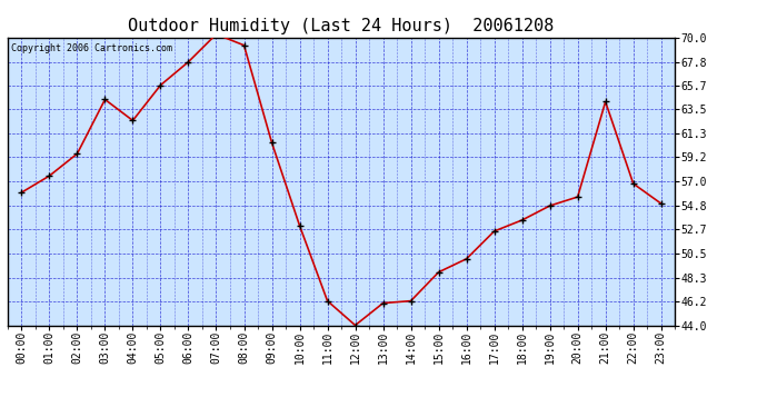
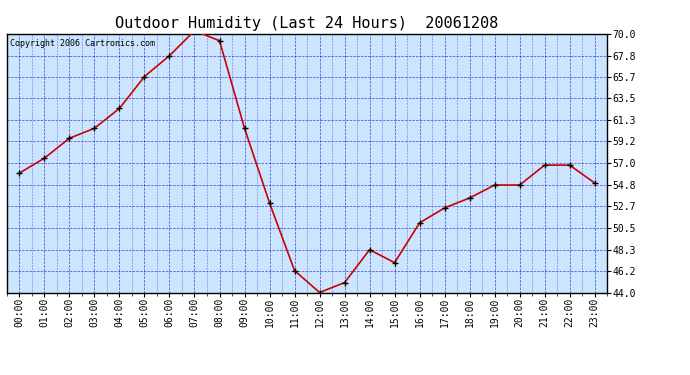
03:00: 64.4 -> 60.5
13:00: 46.0 -> 45.0
14:00: 46.2 -> 48.3
15:00: 48.8 -> 47.0
16:00: 50.0 -> 51.0
20:00: 55.6 -> 54.8
21:00: 64.2 -> 56.8
